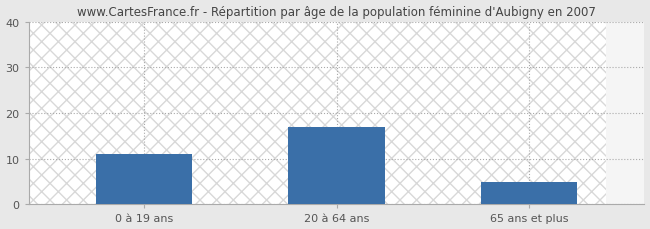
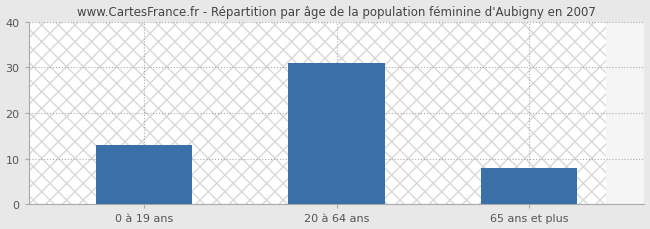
0 à 19 ans: 11 -> 13
20 à 64 ans: 17 -> 31
65 ans et plus: 5 -> 8
